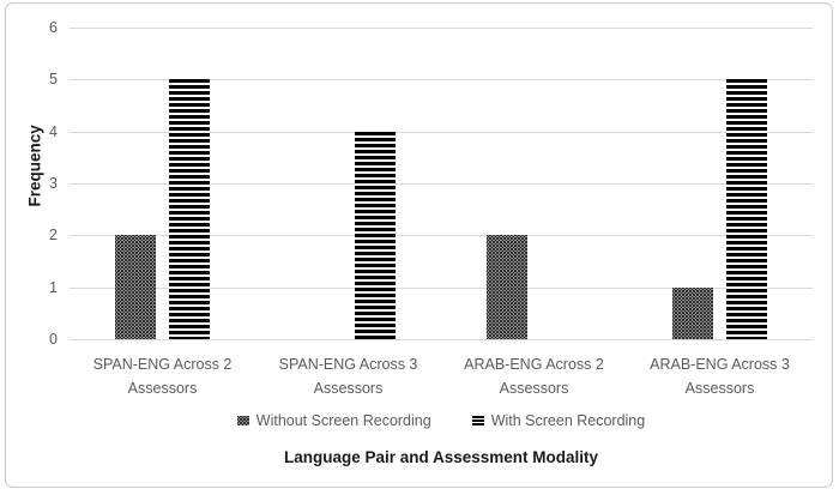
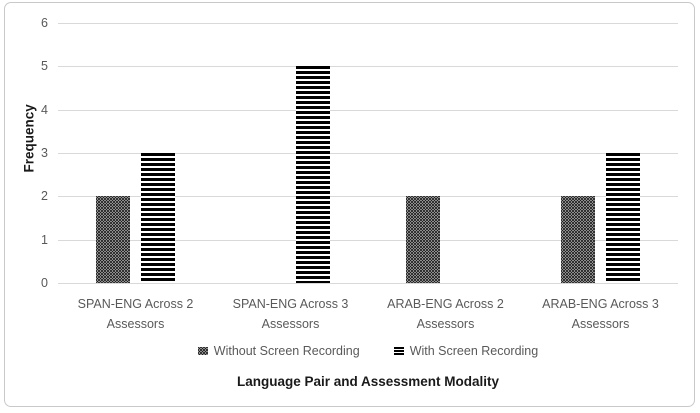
With Screen Recording/SPAN-ENG Across 2 Assessors: 5 -> 3
With Screen Recording/SPAN-ENG Across 3 Assessors: 4 -> 5
Without Screen Recording/ARAB-ENG Across 3 Assessors: 1 -> 2
With Screen Recording/ARAB-ENG Across 3 Assessors: 5 -> 3
